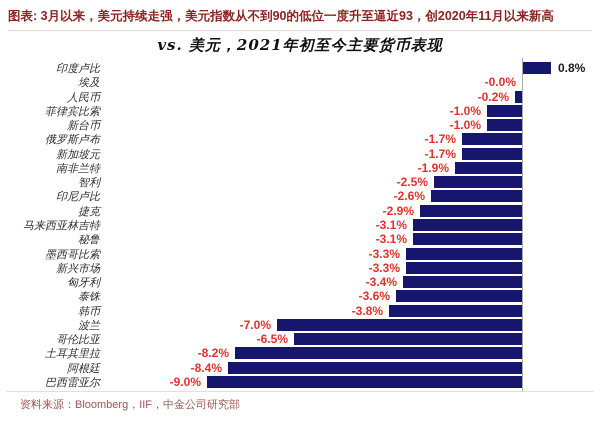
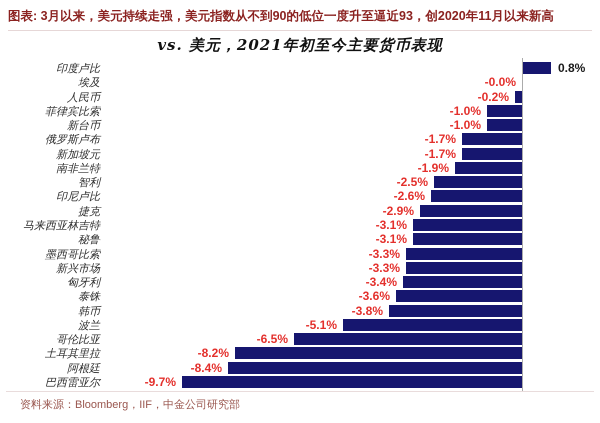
波兰: -7.0% -> -5.1%
巴西雷亚尔: -9.0% -> -9.7%
